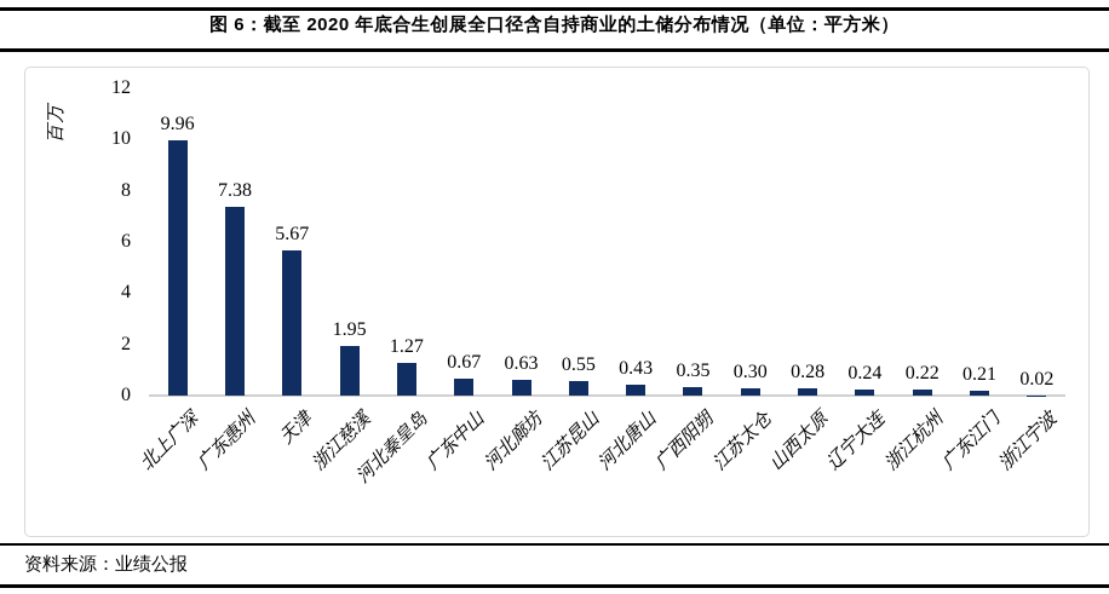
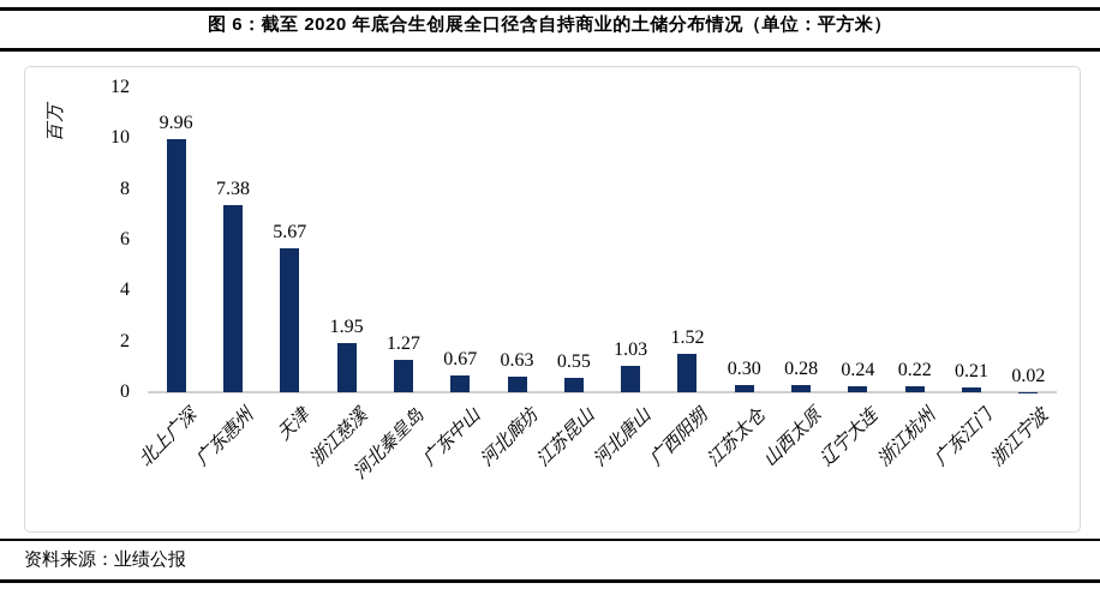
河北唐山: 0.43 -> 1.03
广西阳朔: 0.35 -> 1.52
